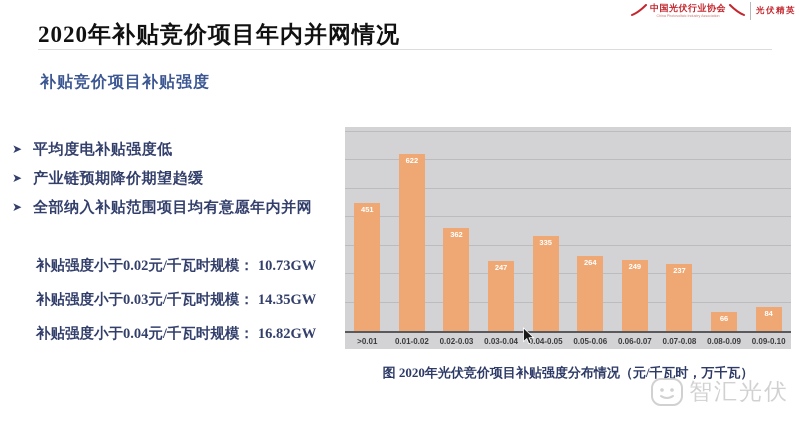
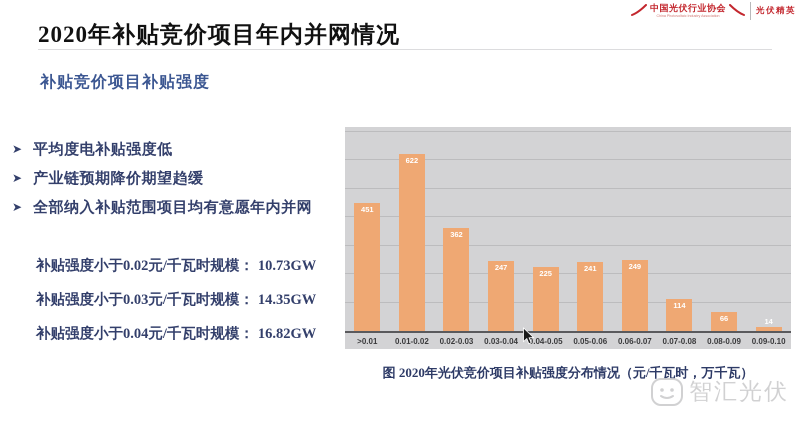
0.04-0.05: 335 -> 225
0.05-0.06: 264 -> 241
0.07-0.08: 237 -> 114
0.09-0.10: 84 -> 14
